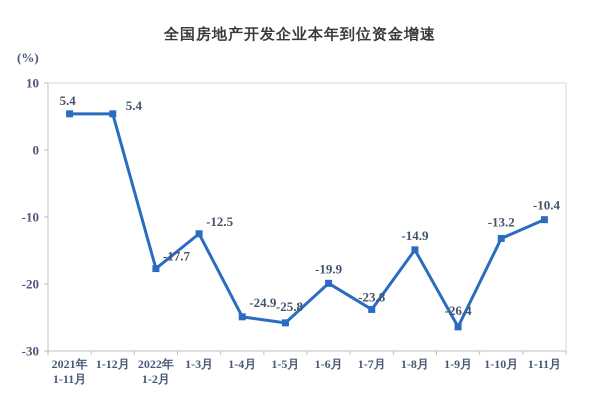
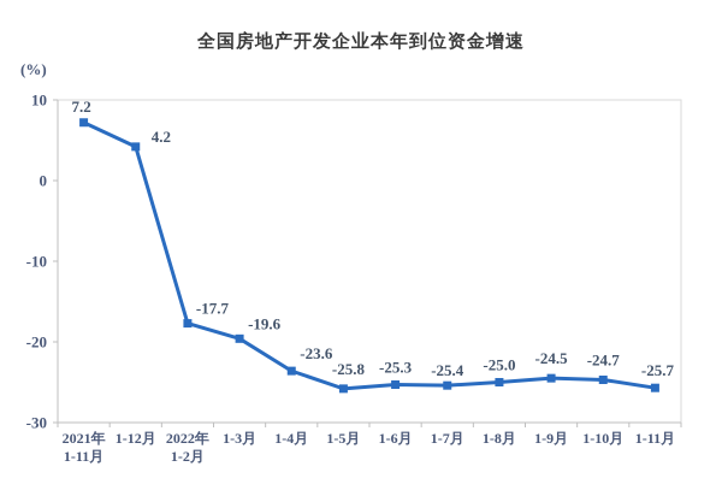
2021年 1-11月: 5.4 -> 7.2
1-12月: 5.4 -> 4.2
1-3月: -12.5 -> -19.6
1-4月: -24.9 -> -23.6
1-6月: -19.9 -> -25.3
1-7月: -23.8 -> -25.4
1-8月: -14.9 -> -25.0
1-9月: -26.4 -> -24.5
1-10月: -13.2 -> -24.7
1-11月: -10.4 -> -25.7
